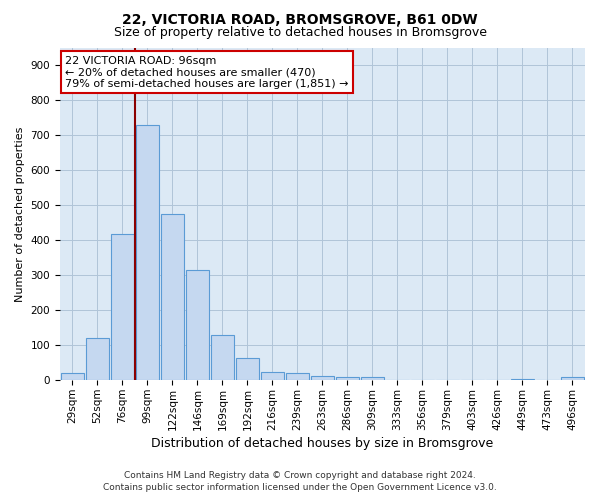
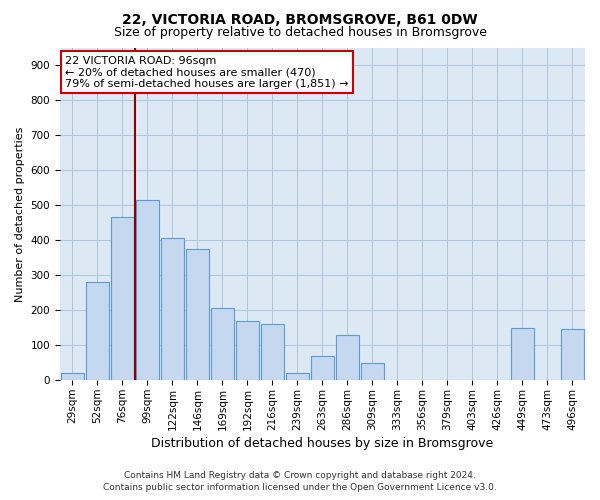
52sqm: 122 -> 280
76sqm: 418 -> 465
99sqm: 730 -> 515
122sqm: 476 -> 405
146sqm: 315 -> 375
169sqm: 130 -> 205
192sqm: 65 -> 170
216sqm: 25 -> 160
263sqm: 12 -> 70
286sqm: 8 -> 130
309sqm: 8 -> 50
449sqm: 5 -> 150
496sqm: 8 -> 145
